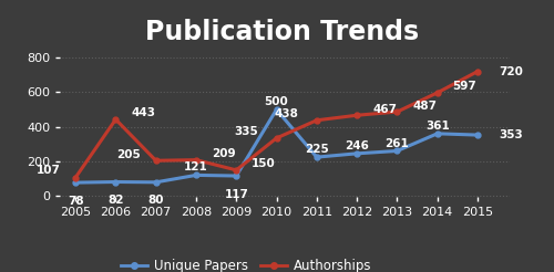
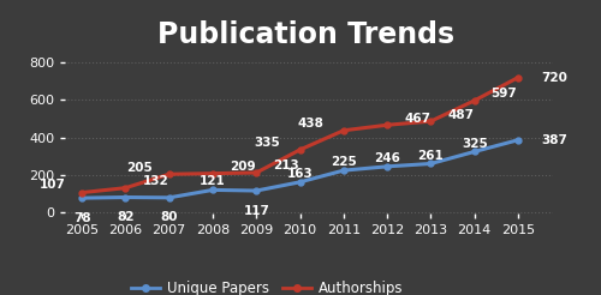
Authorships/2006: 443 -> 132
Authorships/2009: 150 -> 210
Unique Papers/2010: 500 -> 160
Unique Papers/2014: 361 -> 325
Unique Papers/2015: 353 -> 387
